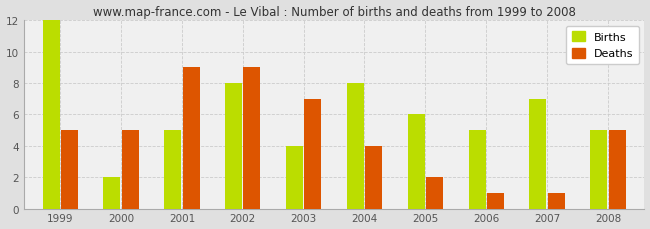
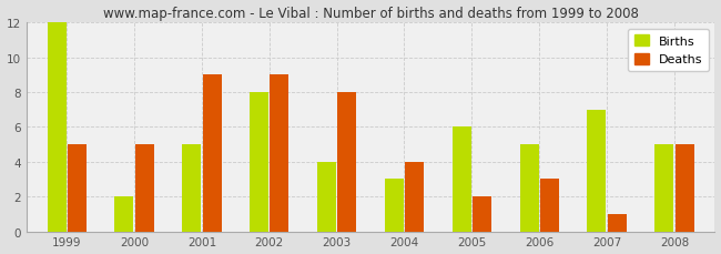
Deaths/2003: 7 -> 8
Births/2004: 8 -> 3
Deaths/2006: 1 -> 3
